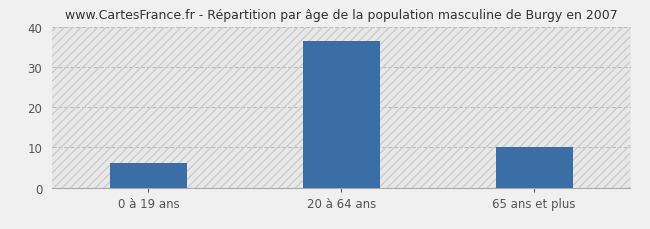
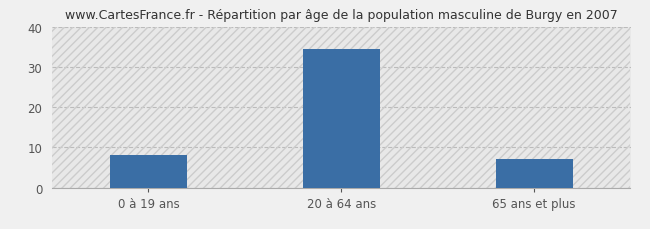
0 à 19 ans: 6.0 -> 8.0
20 à 64 ans: 36.5 -> 34.5
65 ans et plus: 10.0 -> 7.0
